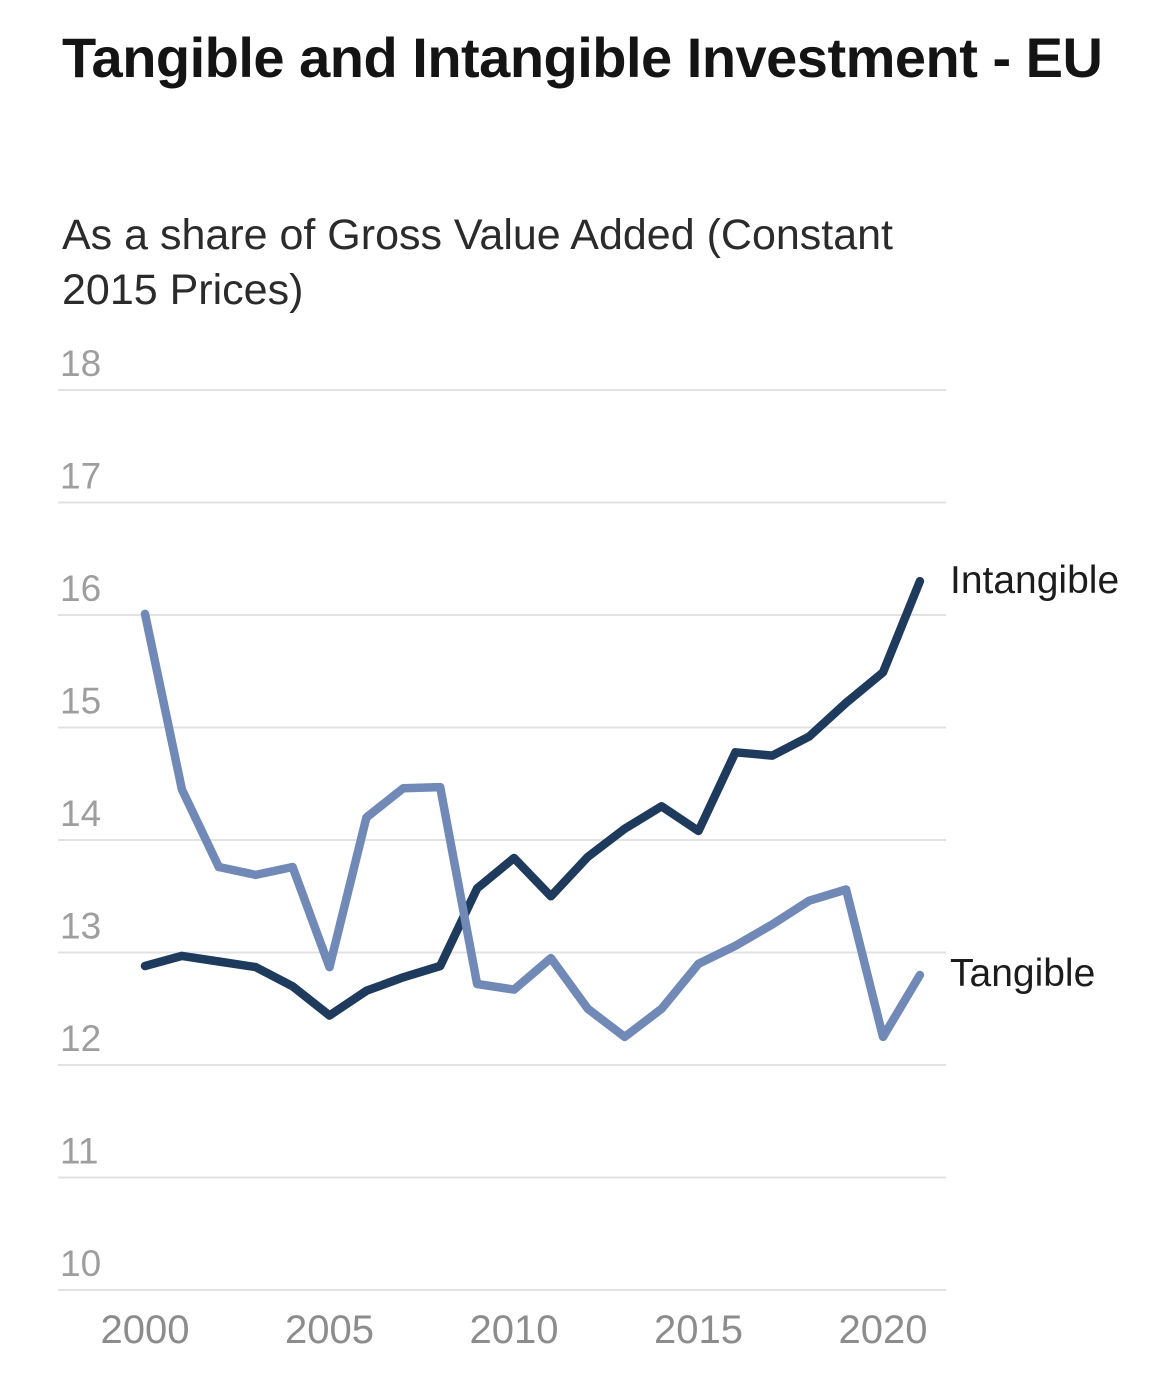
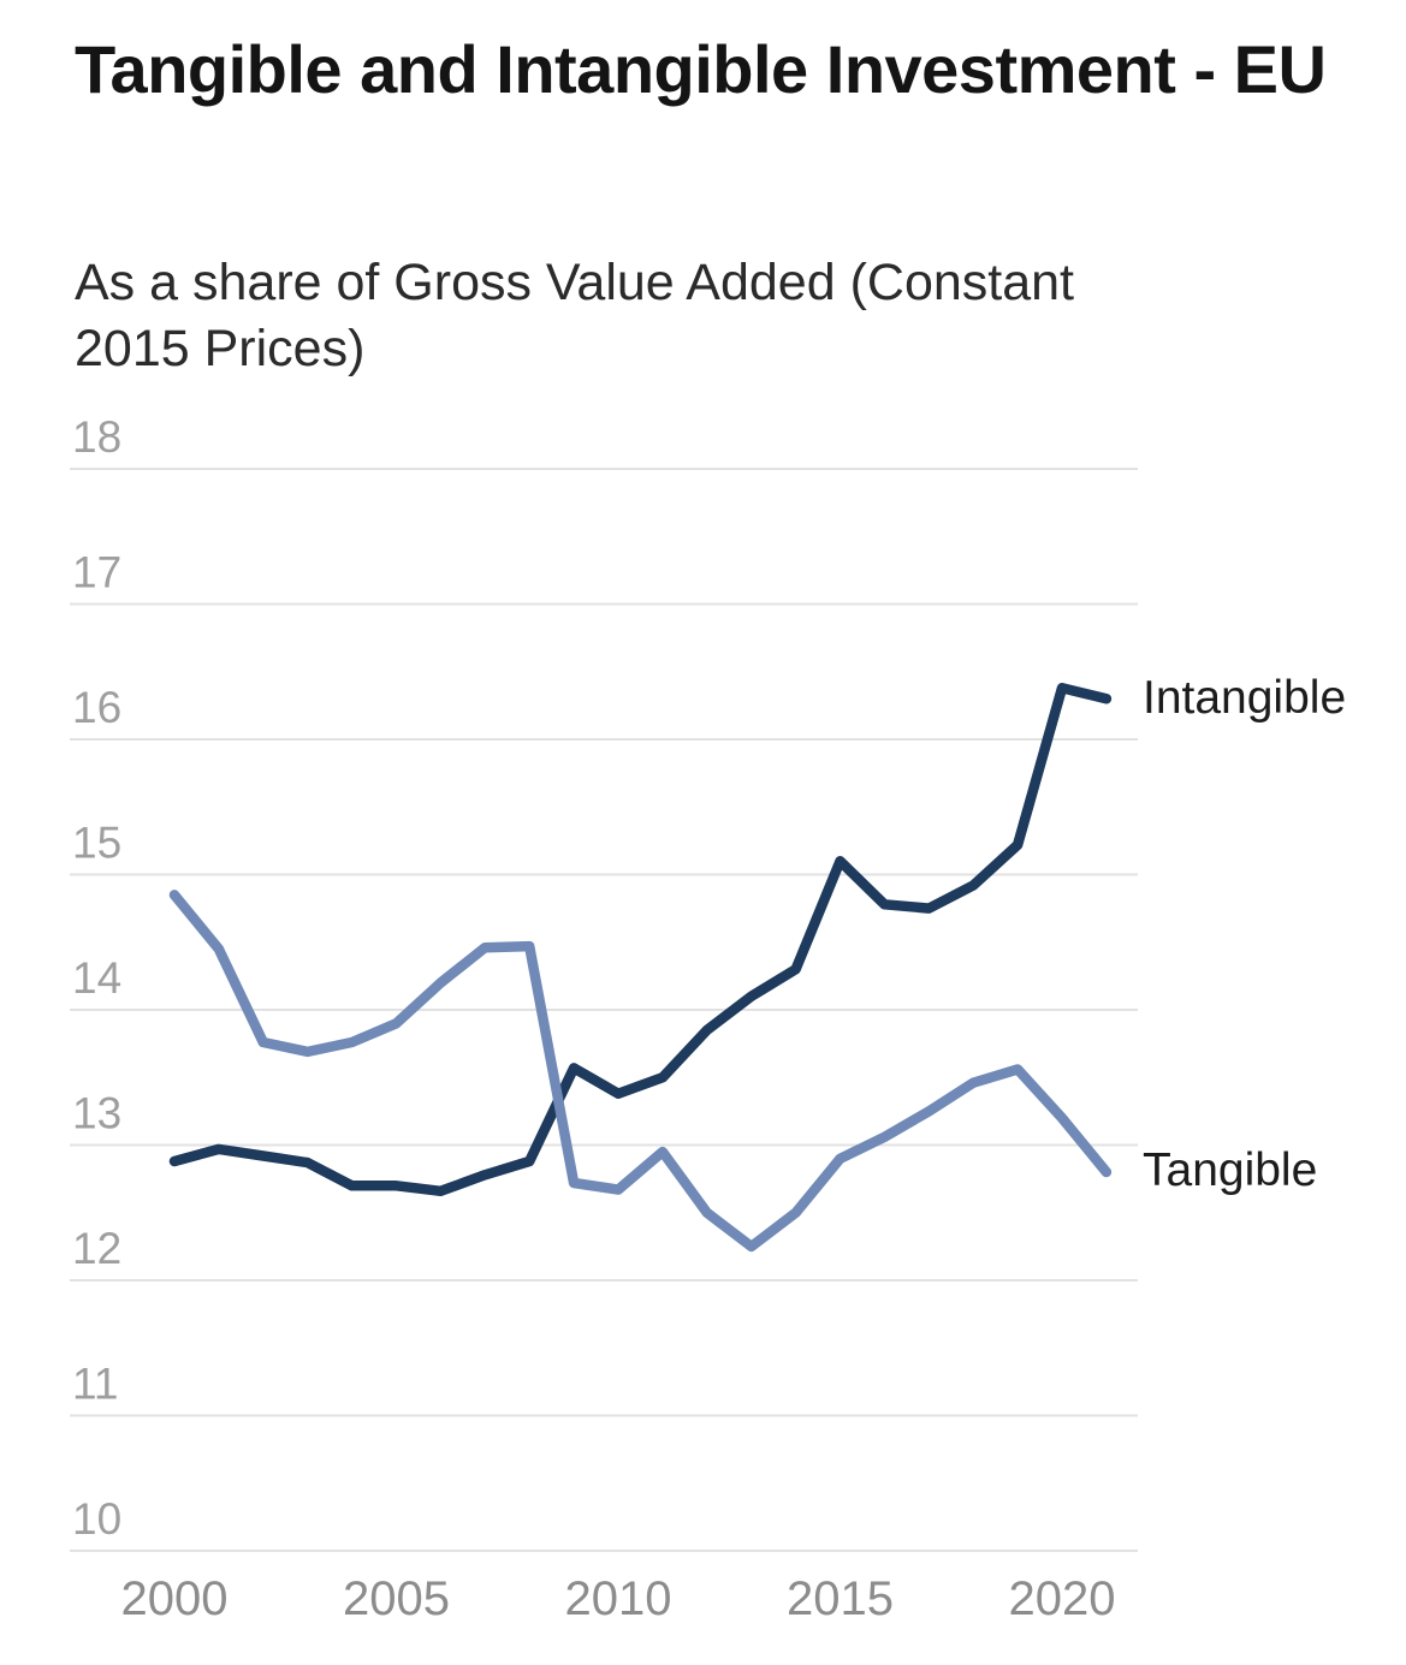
Tangible/2000: 16.01 -> 14.85
Intangible/2005: 12.44 -> 12.70
Tangible/2005: 12.87 -> 13.90
Intangible/2010: 13.84 -> 13.38
Intangible/2015: 14.08 -> 15.10
Intangible/2020: 15.49 -> 16.38
Tangible/2020: 12.25 -> 13.20
